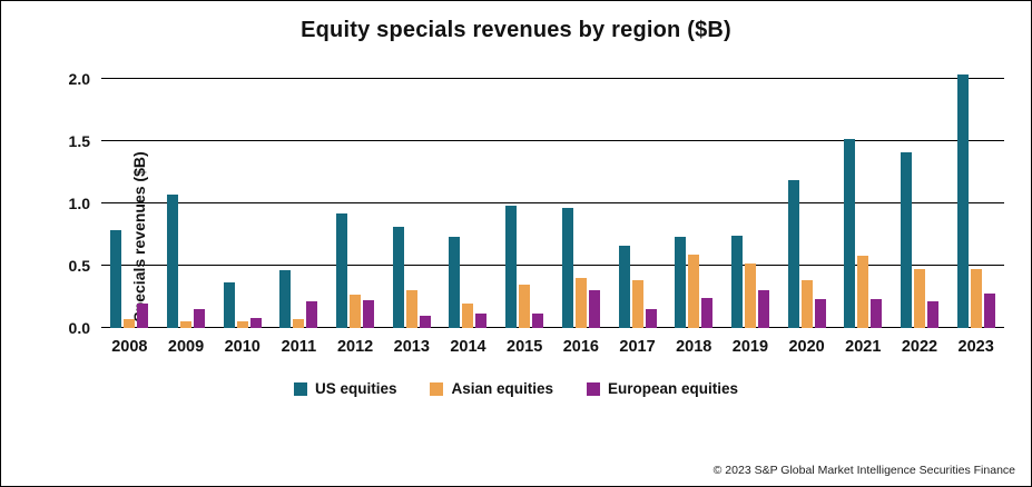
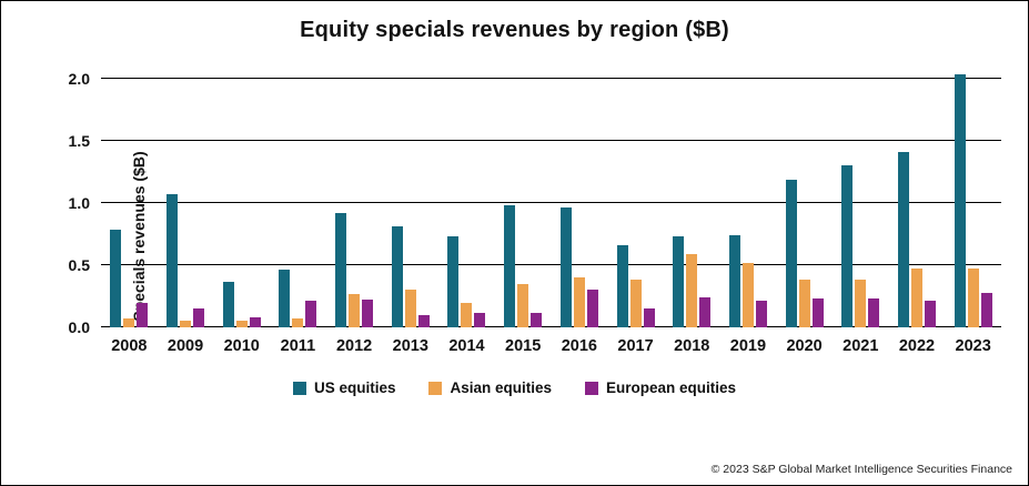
European equities/2019: 0.30 -> 0.21
US equities/2021: 1.52 -> 1.30
Asian equities/2021: 0.58 -> 0.38
